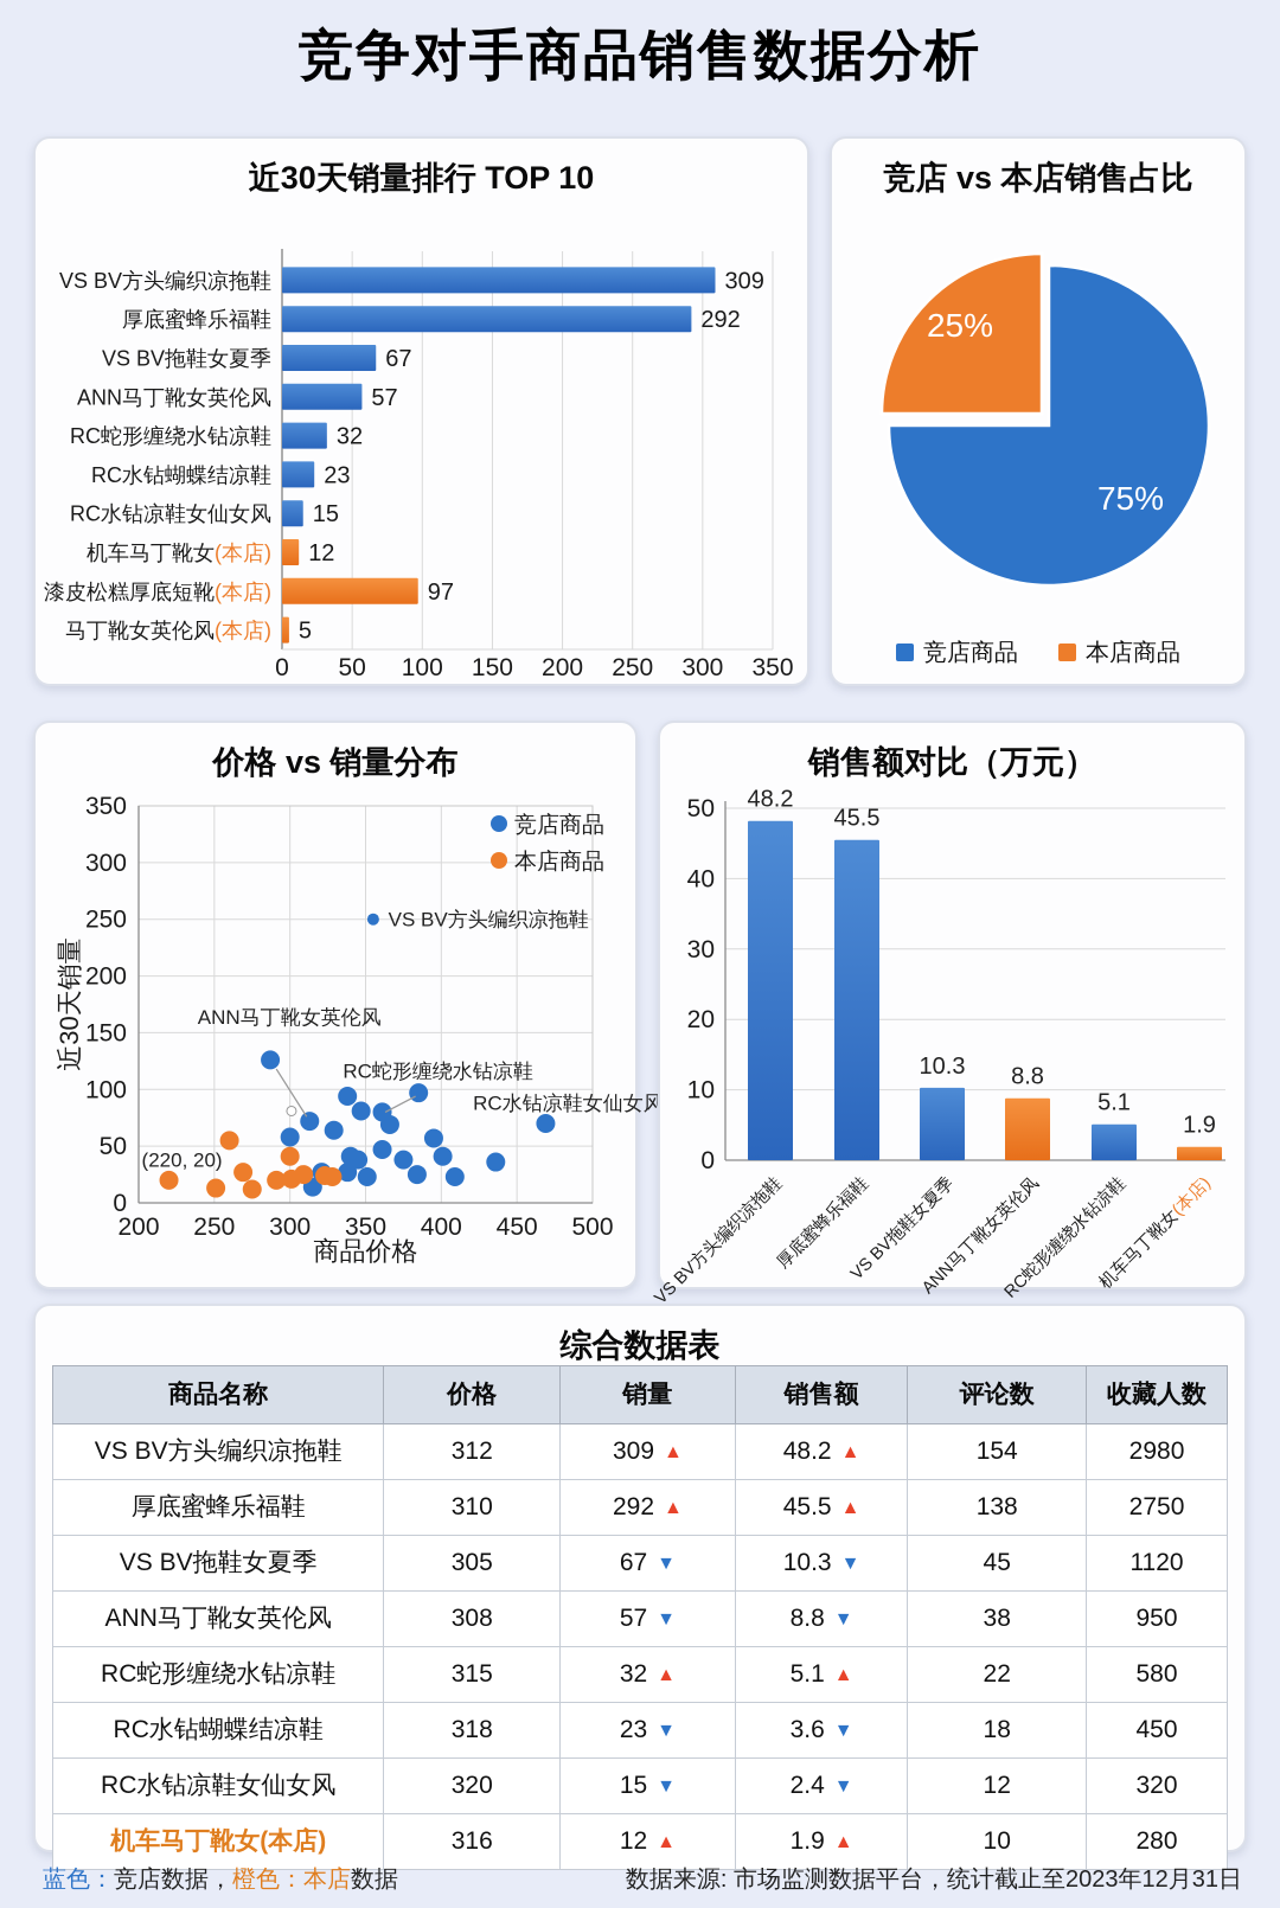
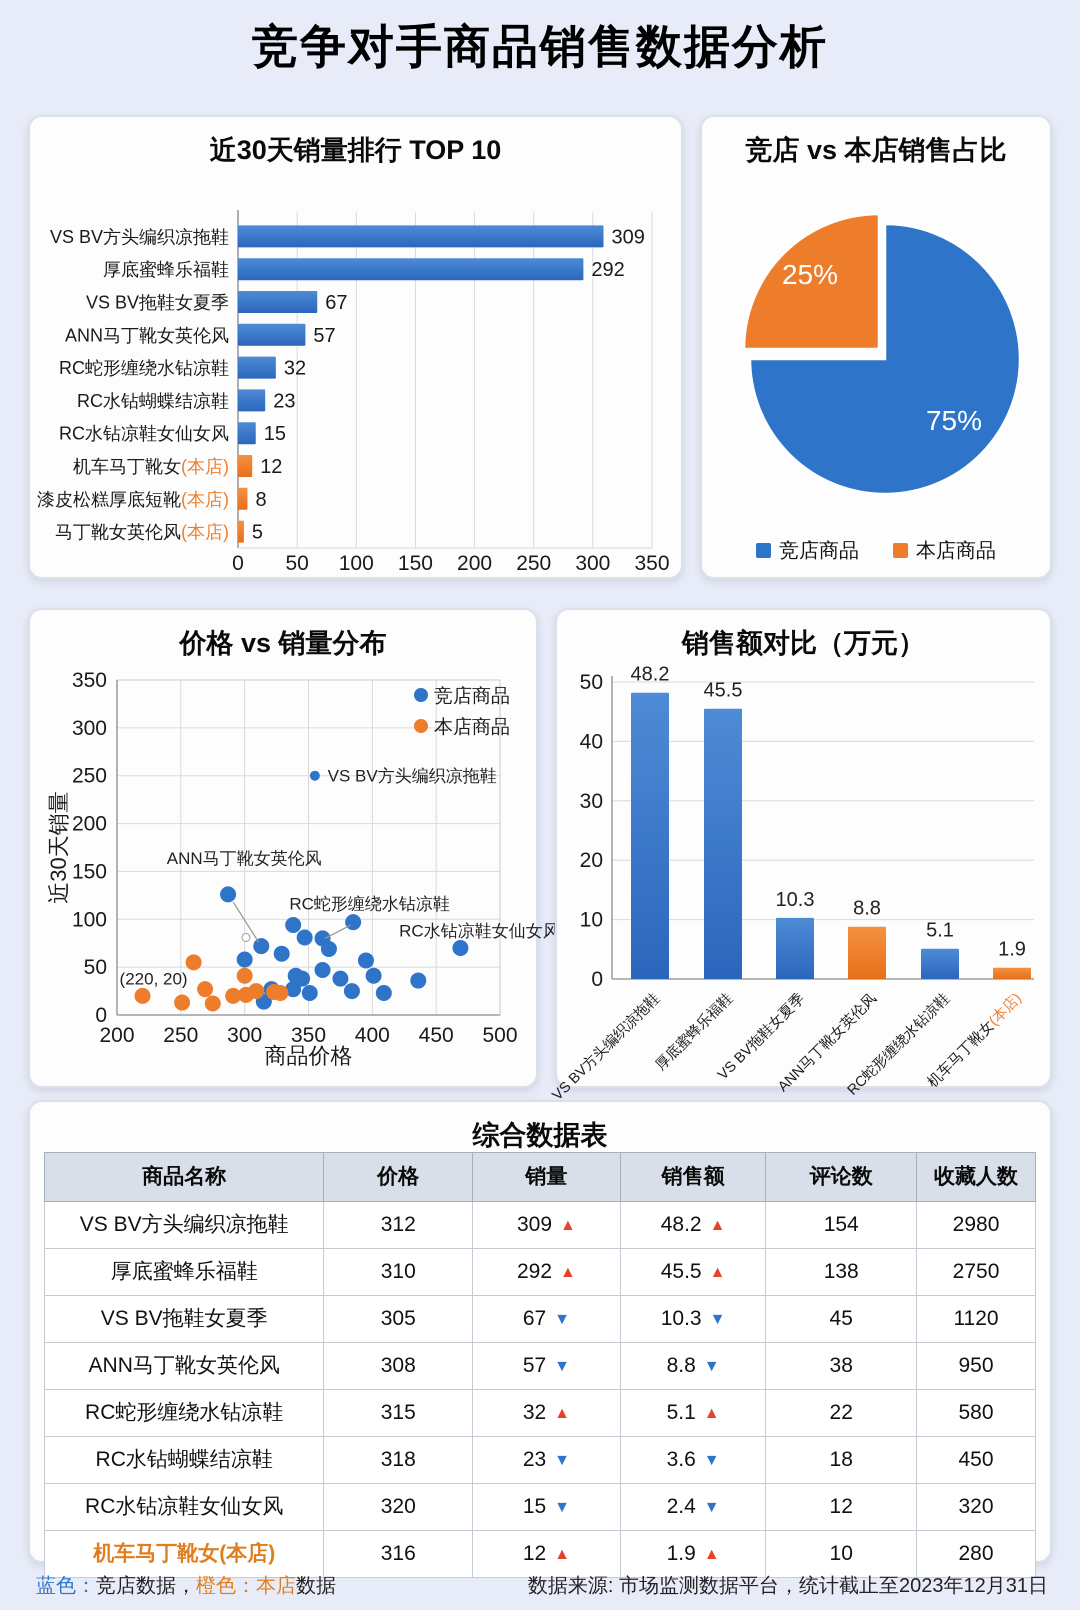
近30天销量排行 TOP 10/漆皮松糕厚底短靴(本店): 97 -> 8
